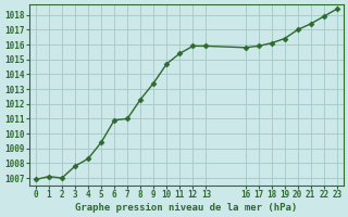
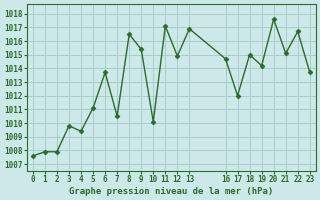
0: 1006.9 -> 1007.6
1: 1007.1 -> 1007.9
2: 1007.0 -> 1007.9
3: 1007.8 -> 1009.8
4: 1008.3 -> 1009.4
5: 1009.4 -> 1011.1
6: 1010.9 -> 1013.7
7: 1011.0 -> 1010.5
8: 1012.3 -> 1016.5
9: 1013.4 -> 1015.4
10: 1014.7 -> 1010.1
11: 1015.4 -> 1017.1
12: 1015.9 -> 1014.9
13: 1015.9 -> 1016.9
16: 1015.8 -> 1014.7
17: 1015.9 -> 1012.0
18: 1016.1 -> 1015.0
19: 1016.4 -> 1014.2
20: 1017.0 -> 1017.6
21: 1017.4 -> 1015.1
22: 1017.9 -> 1016.7
23: 1018.4 -> 1013.7
